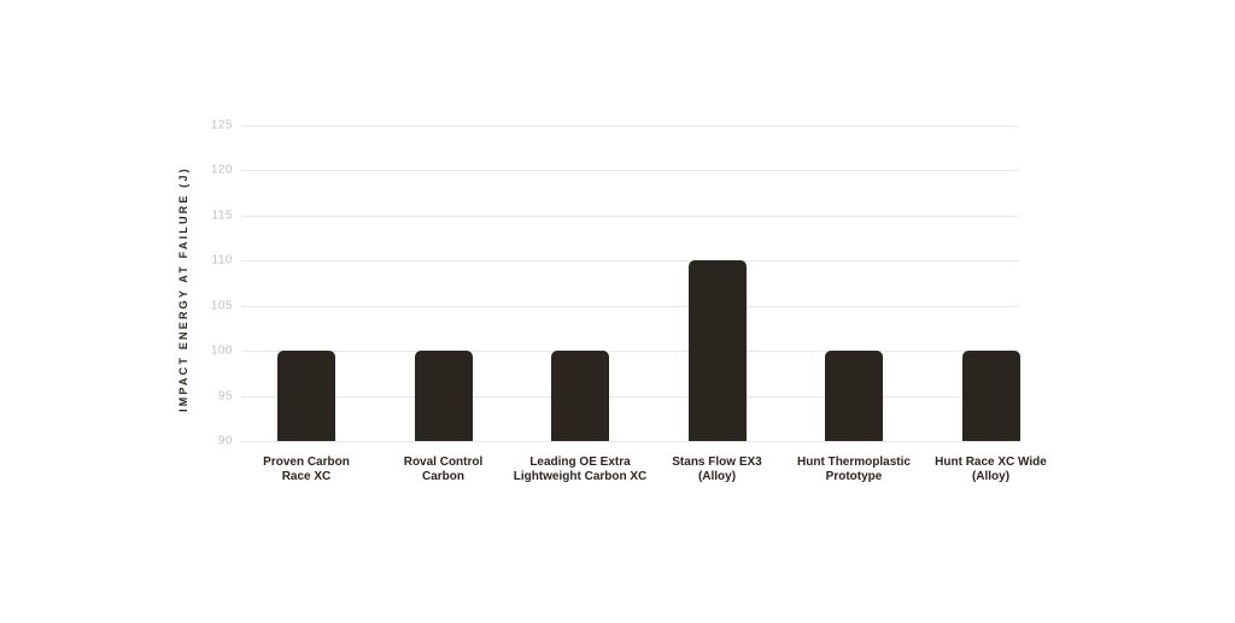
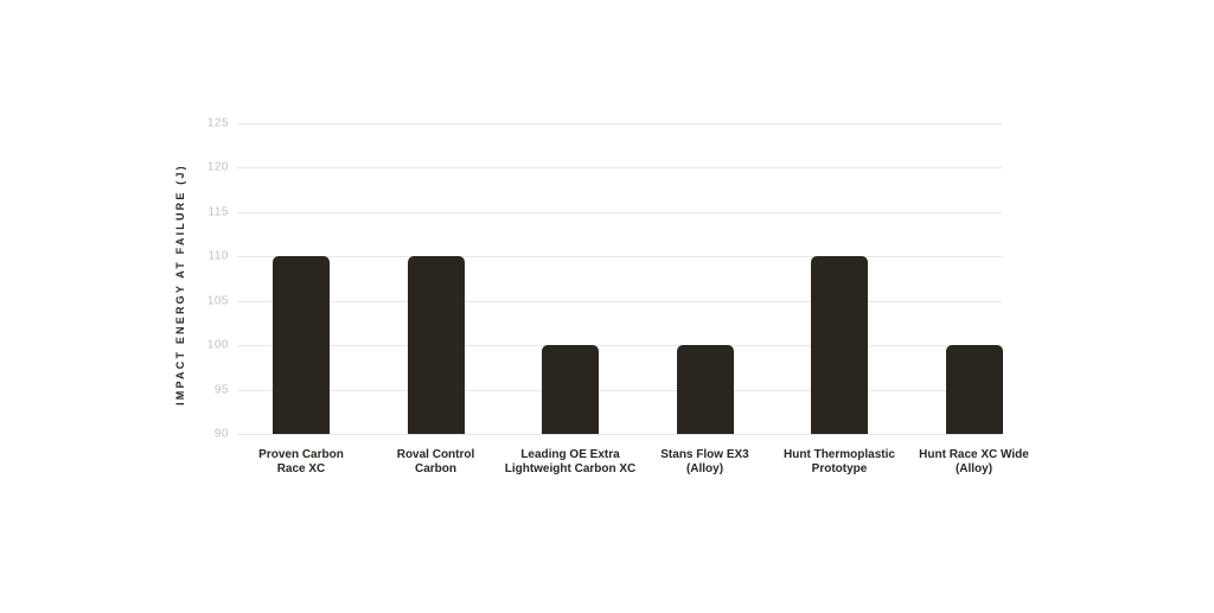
Proven Carbon Race XC: 100 -> 110
Roval Control Carbon: 100 -> 110
Stans Flow EX3 (Alloy): 110 -> 100
Hunt Thermoplastic Prototype: 100 -> 110
